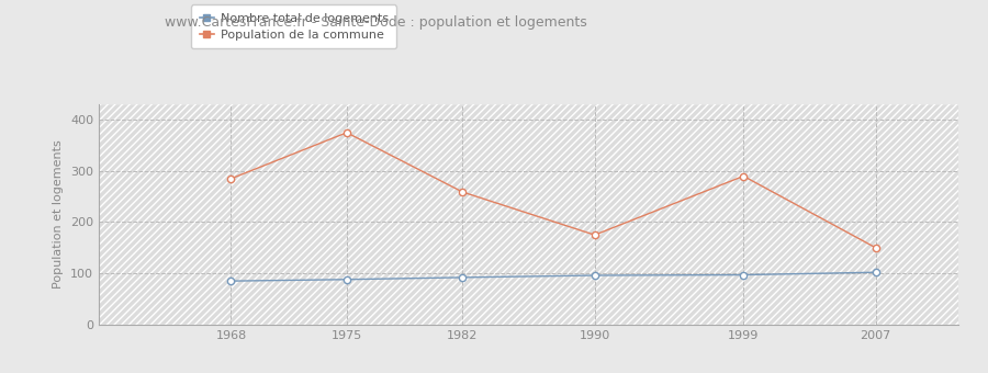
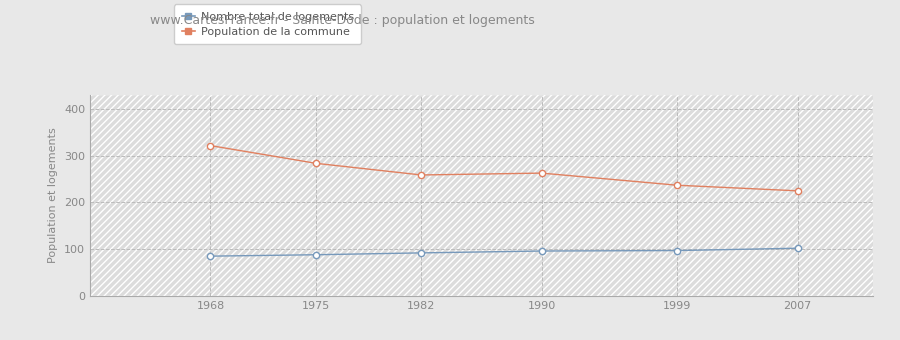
Population de la commune/1968: 285 -> 322
Population de la commune/1975: 375 -> 284
Population de la commune/1990: 175 -> 263
Population de la commune/1999: 290 -> 237
Population de la commune/2007: 150 -> 225
